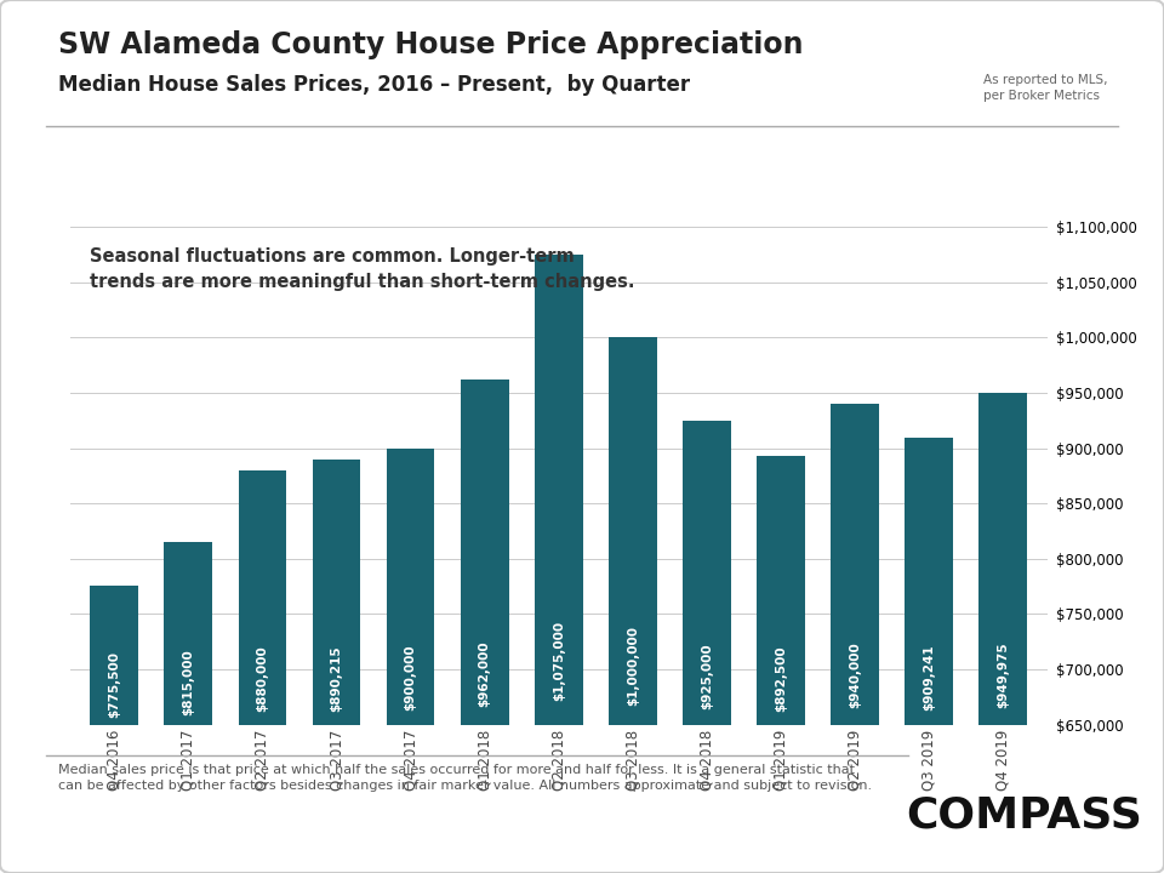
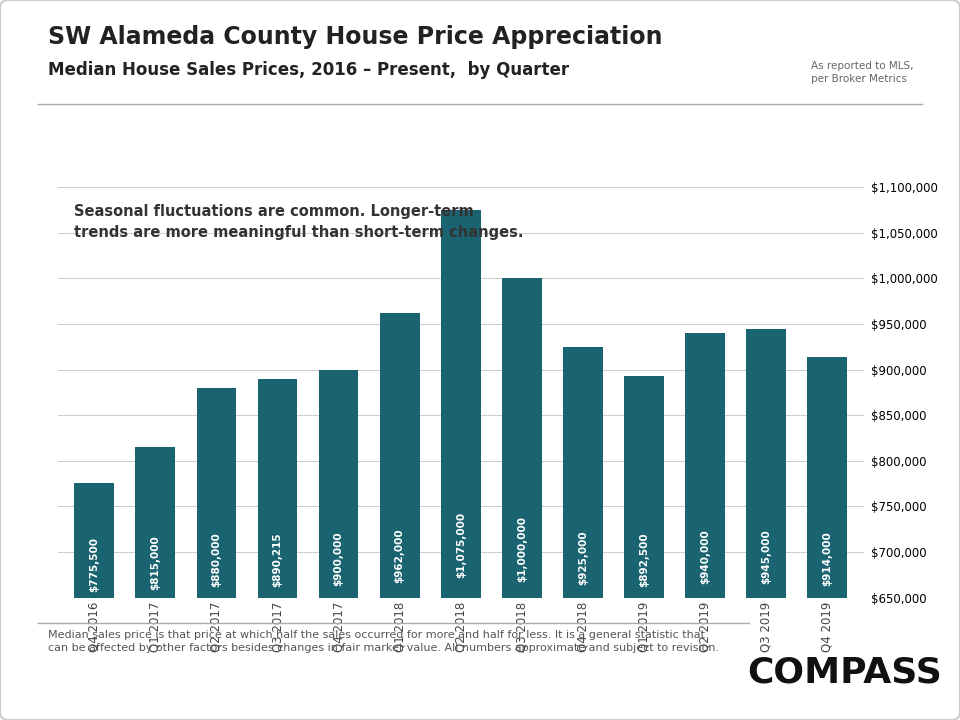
Q3 2019: $909,241 -> $945,000
Q4 2019: $949,975 -> $914,000
